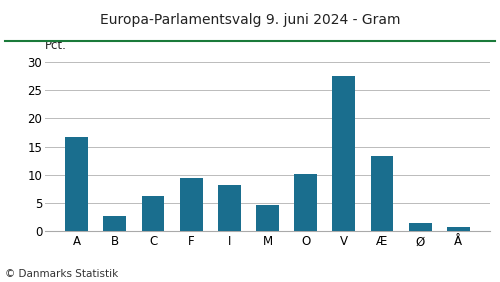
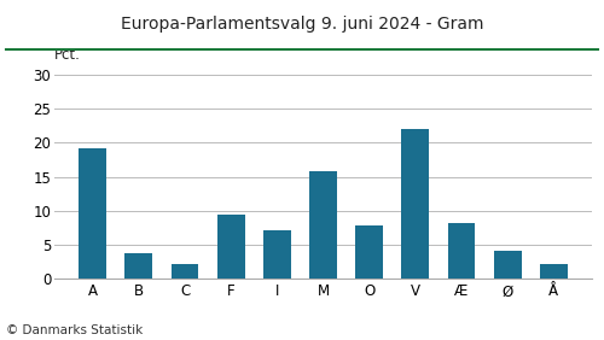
A: 16.7 -> 19.2
B: 2.7 -> 3.8
C: 6.2 -> 2.2
I: 8.2 -> 7.2
M: 4.7 -> 15.8
O: 10.1 -> 7.8
V: 27.6 -> 22.0
Æ: 13.4 -> 8.2
Ø: 1.4 -> 4.2
Å: 0.7 -> 2.2
